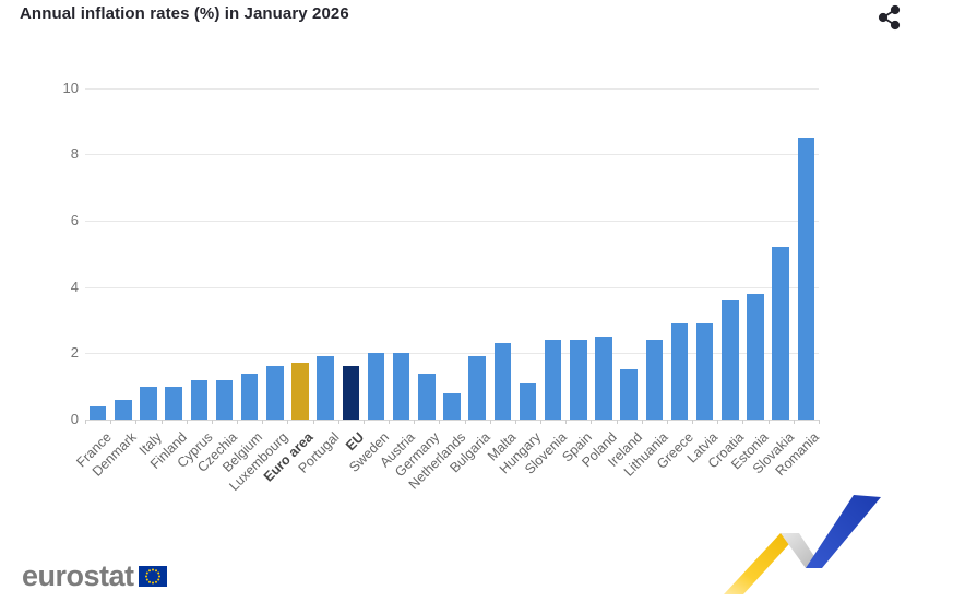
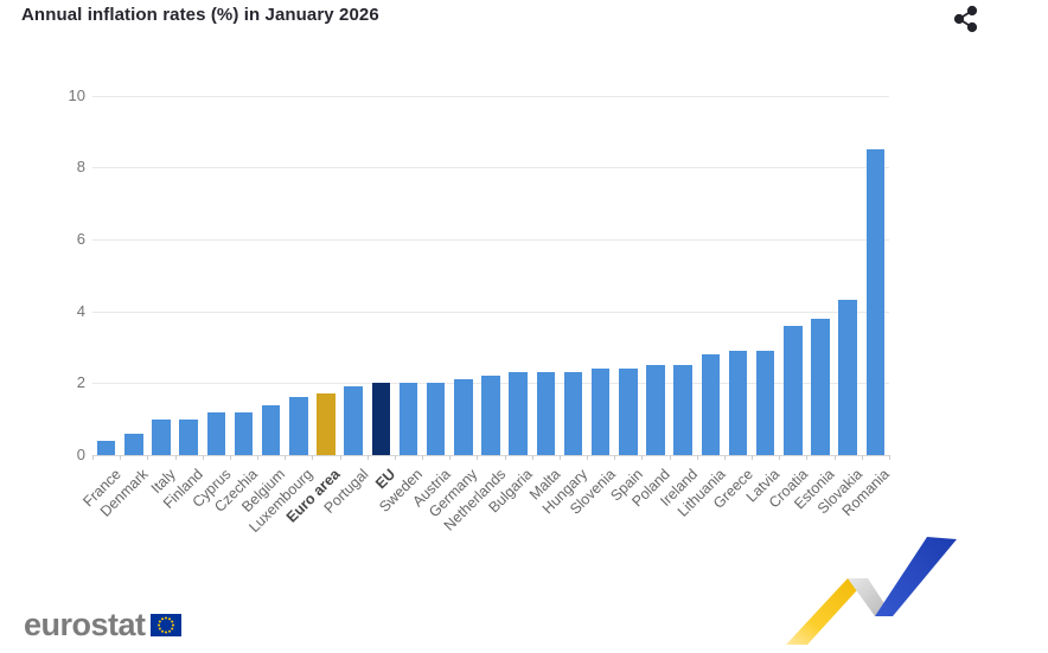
EU: 1.6 -> 2.0
Germany: 1.4 -> 2.1
Netherlands: 0.8 -> 2.2
Bulgaria: 1.9 -> 2.3
Hungary: 1.1 -> 2.3
Ireland: 1.5 -> 2.5
Lithuania: 2.4 -> 2.8
Slovakia: 5.2 -> 4.3
